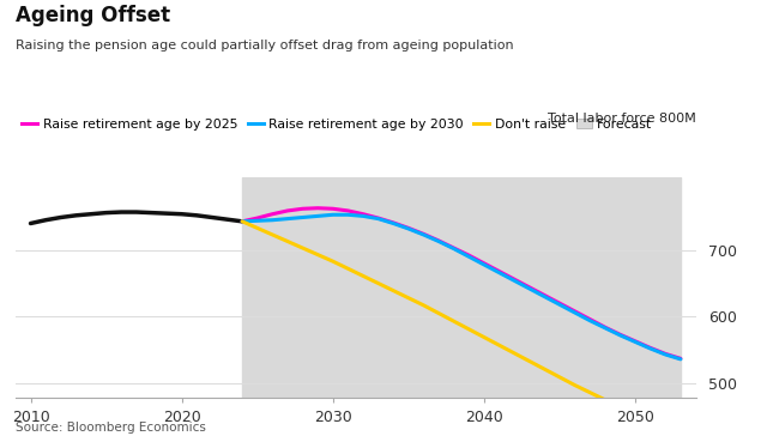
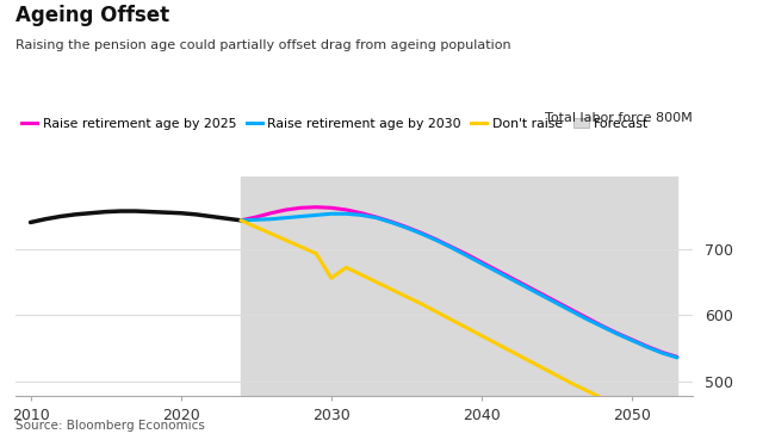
Don't raise/2030: 683 -> 656
